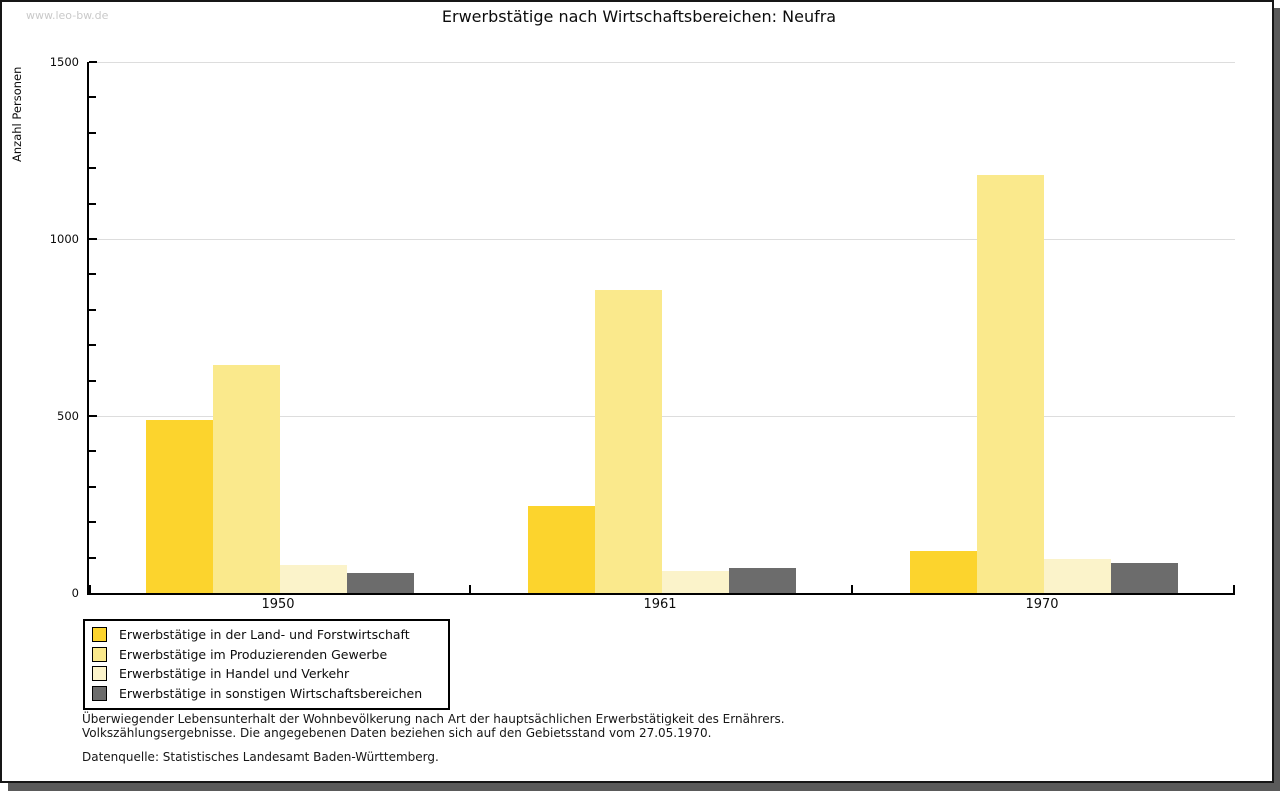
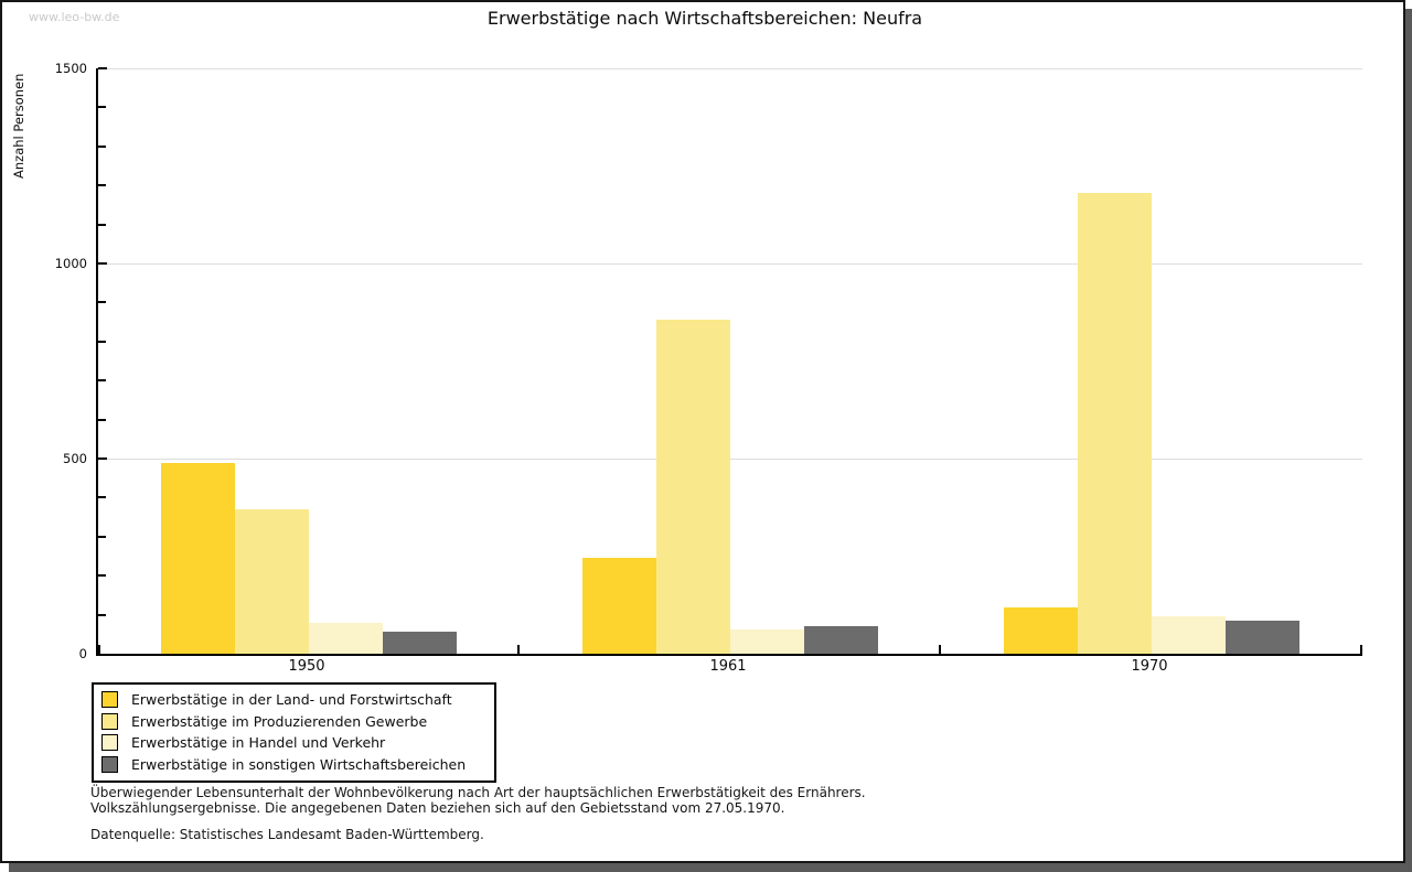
Erwerbstätige im Produzierenden Gewerbe/1950: 640 -> 370
